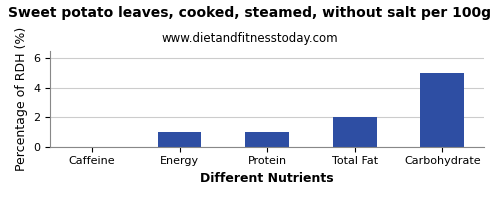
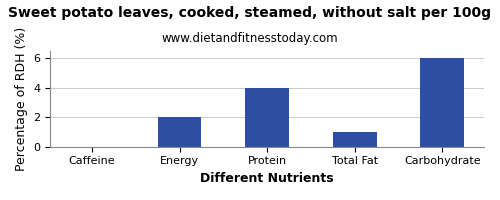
Energy: 1 -> 2
Protein: 1 -> 4
Total Fat: 2 -> 1
Carbohydrate: 5 -> 6
